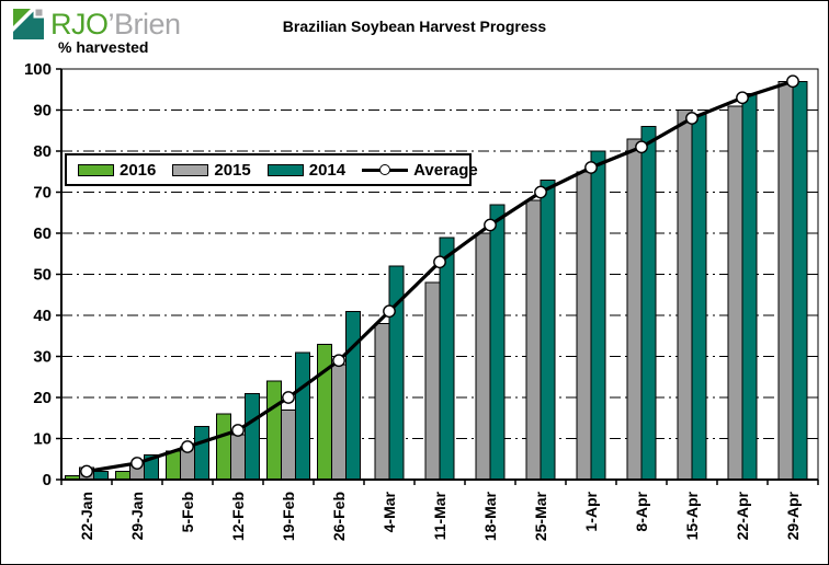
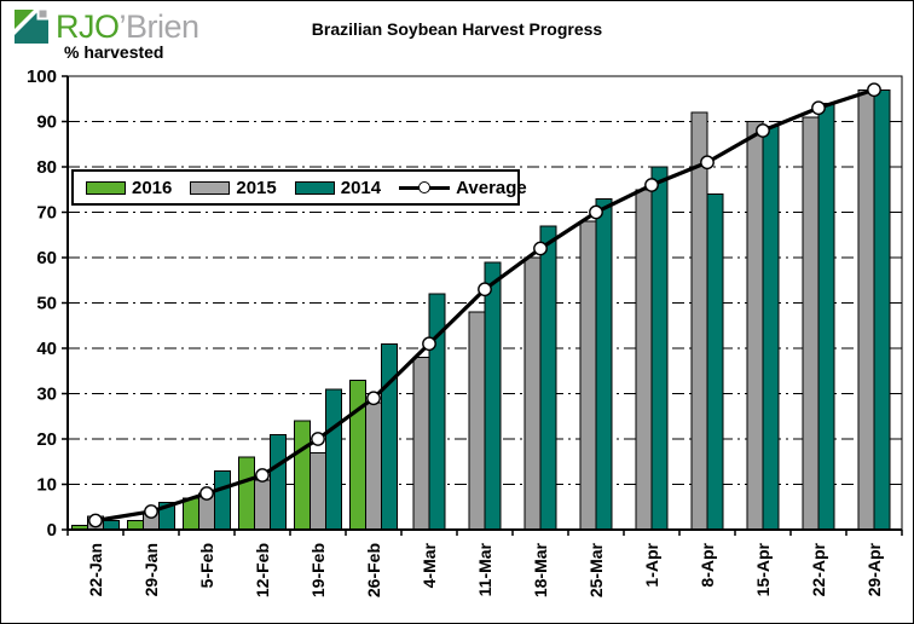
2015/8-Apr: 83 -> 92
2014/8-Apr: 86 -> 74
